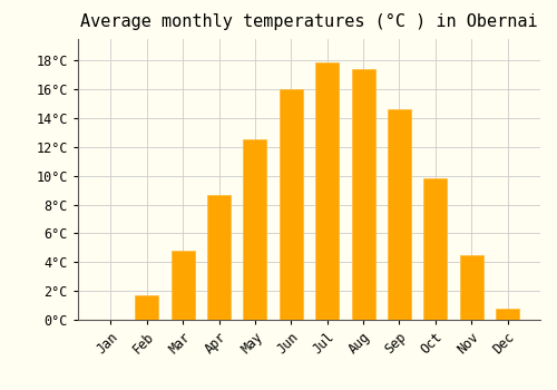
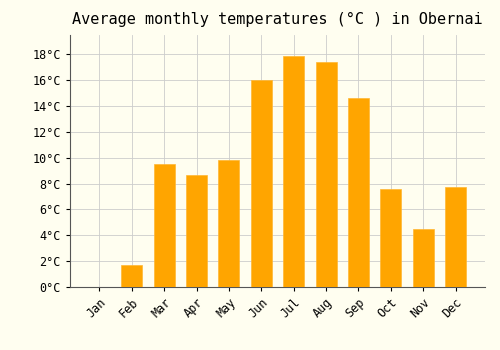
Mar: 4.8°C -> 9.5°C
May: 12.5°C -> 9.8°C
Oct: 9.8°C -> 7.6°C
Dec: 0.8°C -> 7.7°C
